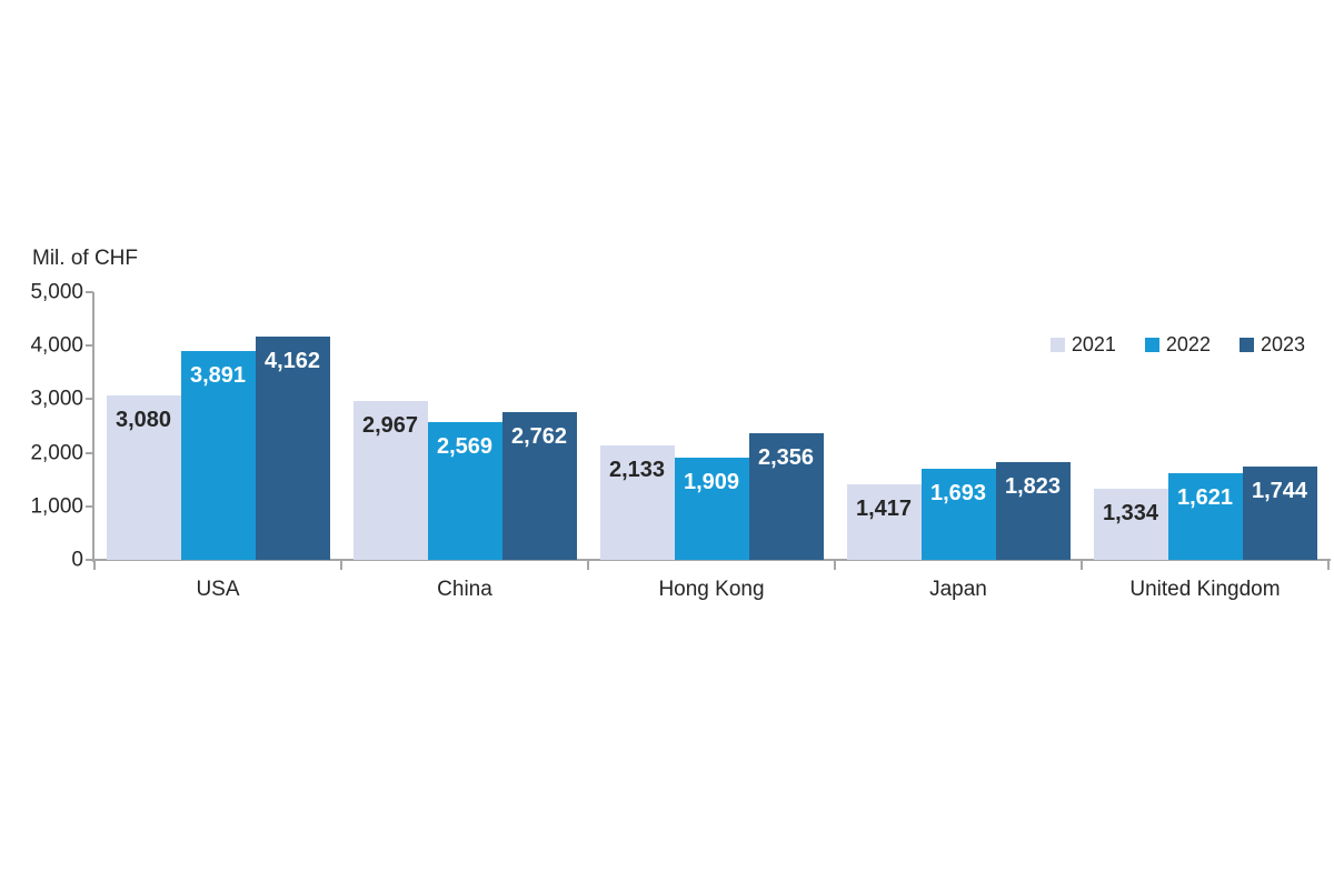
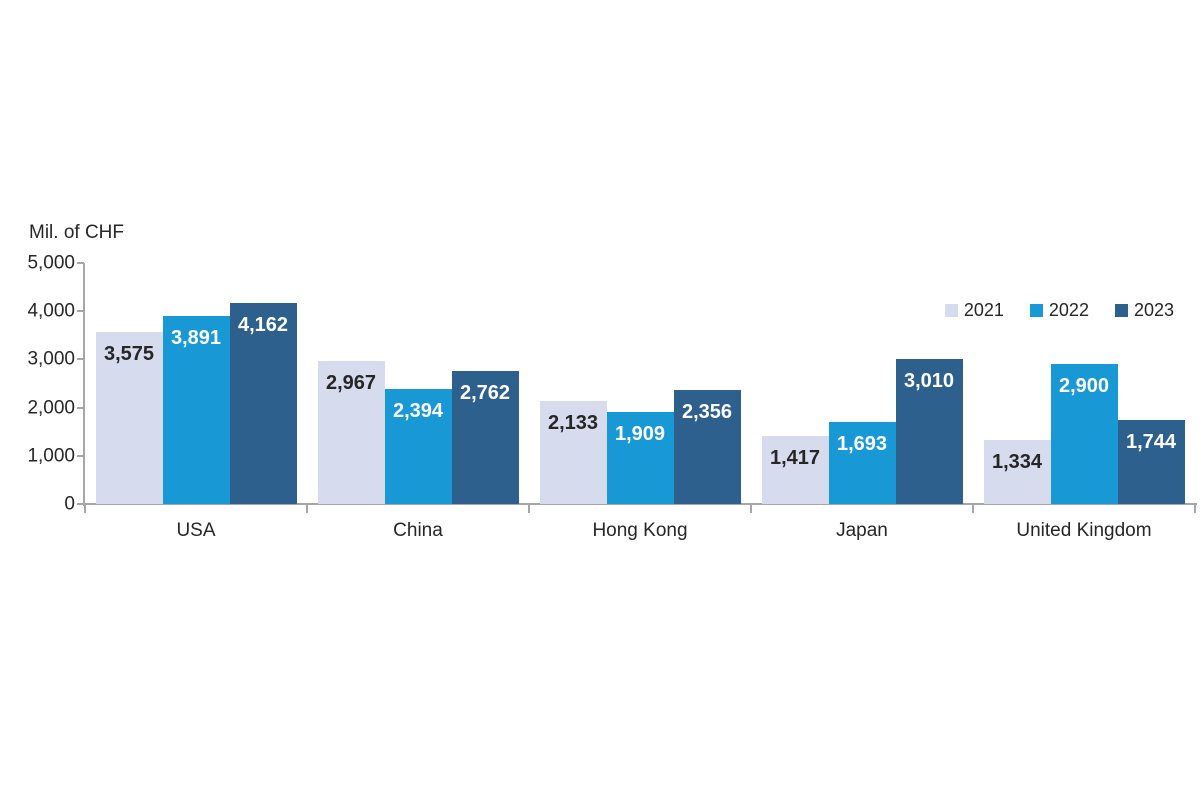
2021/USA: 3,080 -> 3,575
2022/China: 2,569 -> 2,394
2023/Japan: 1,823 -> 3,010
2022/United Kingdom: 1,621 -> 2,900
